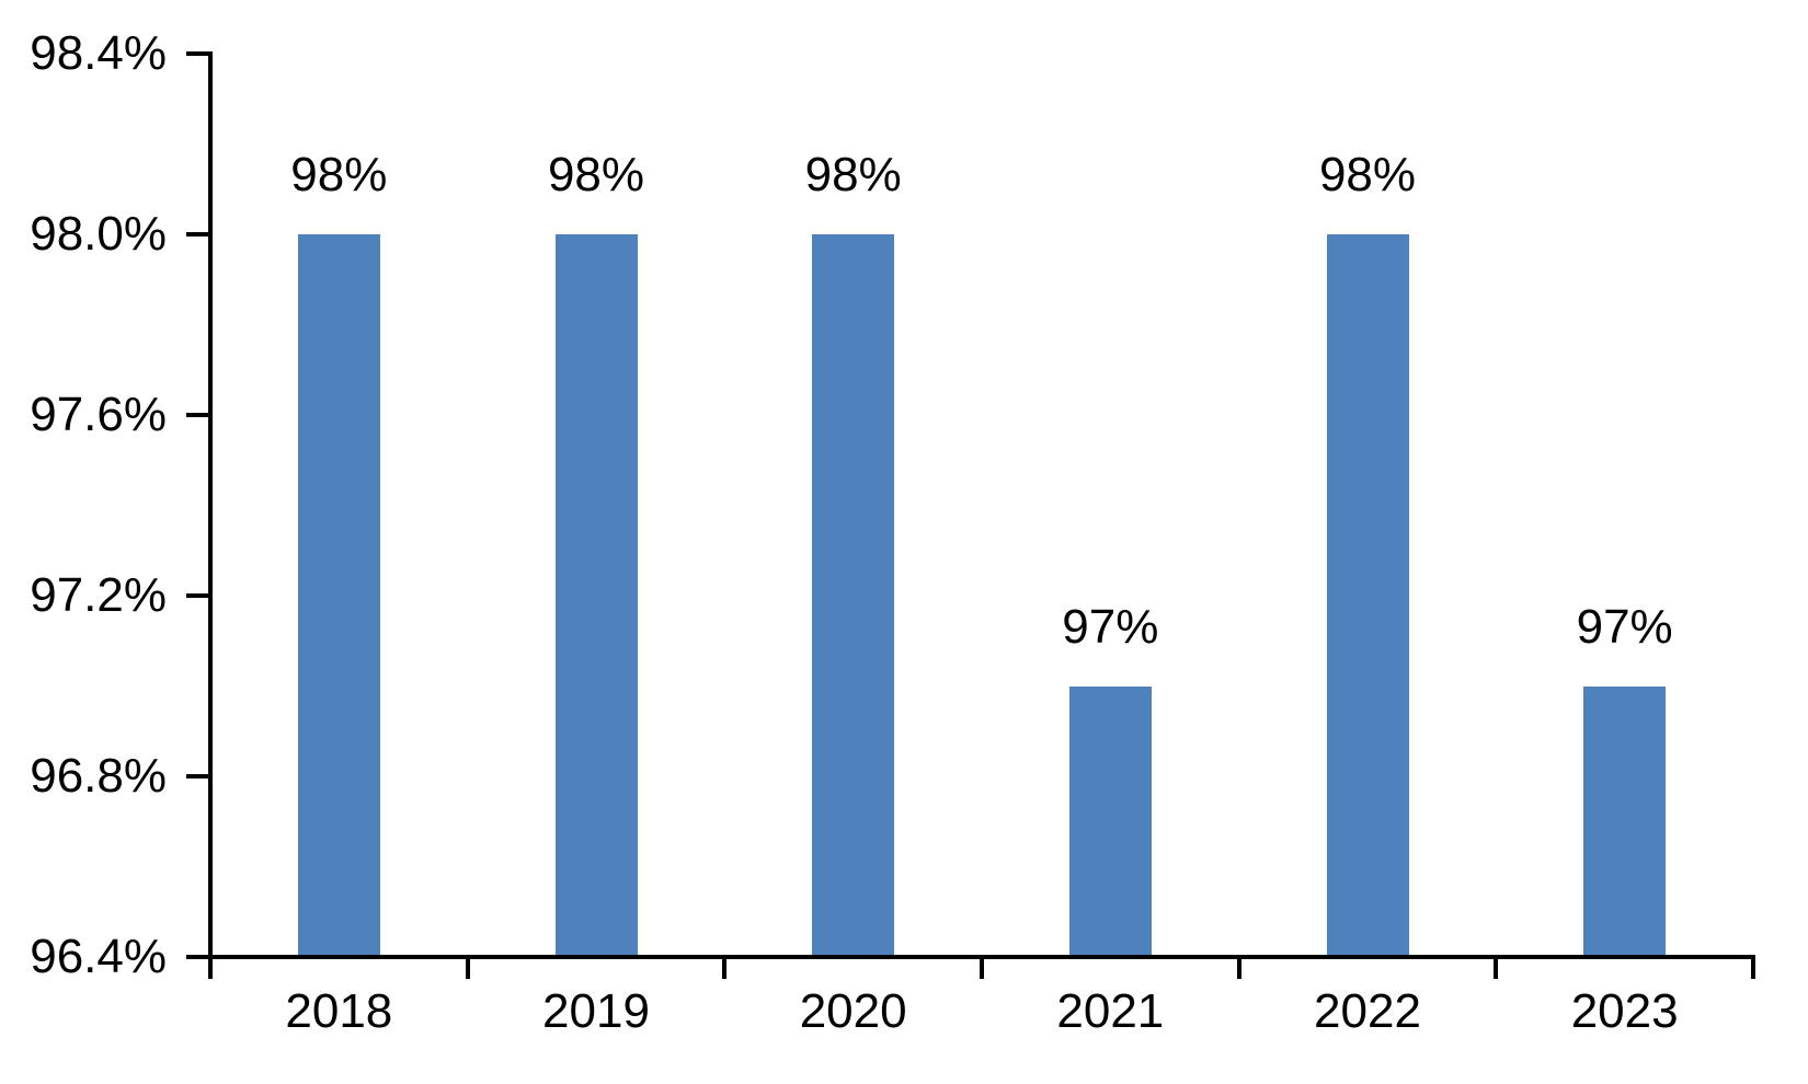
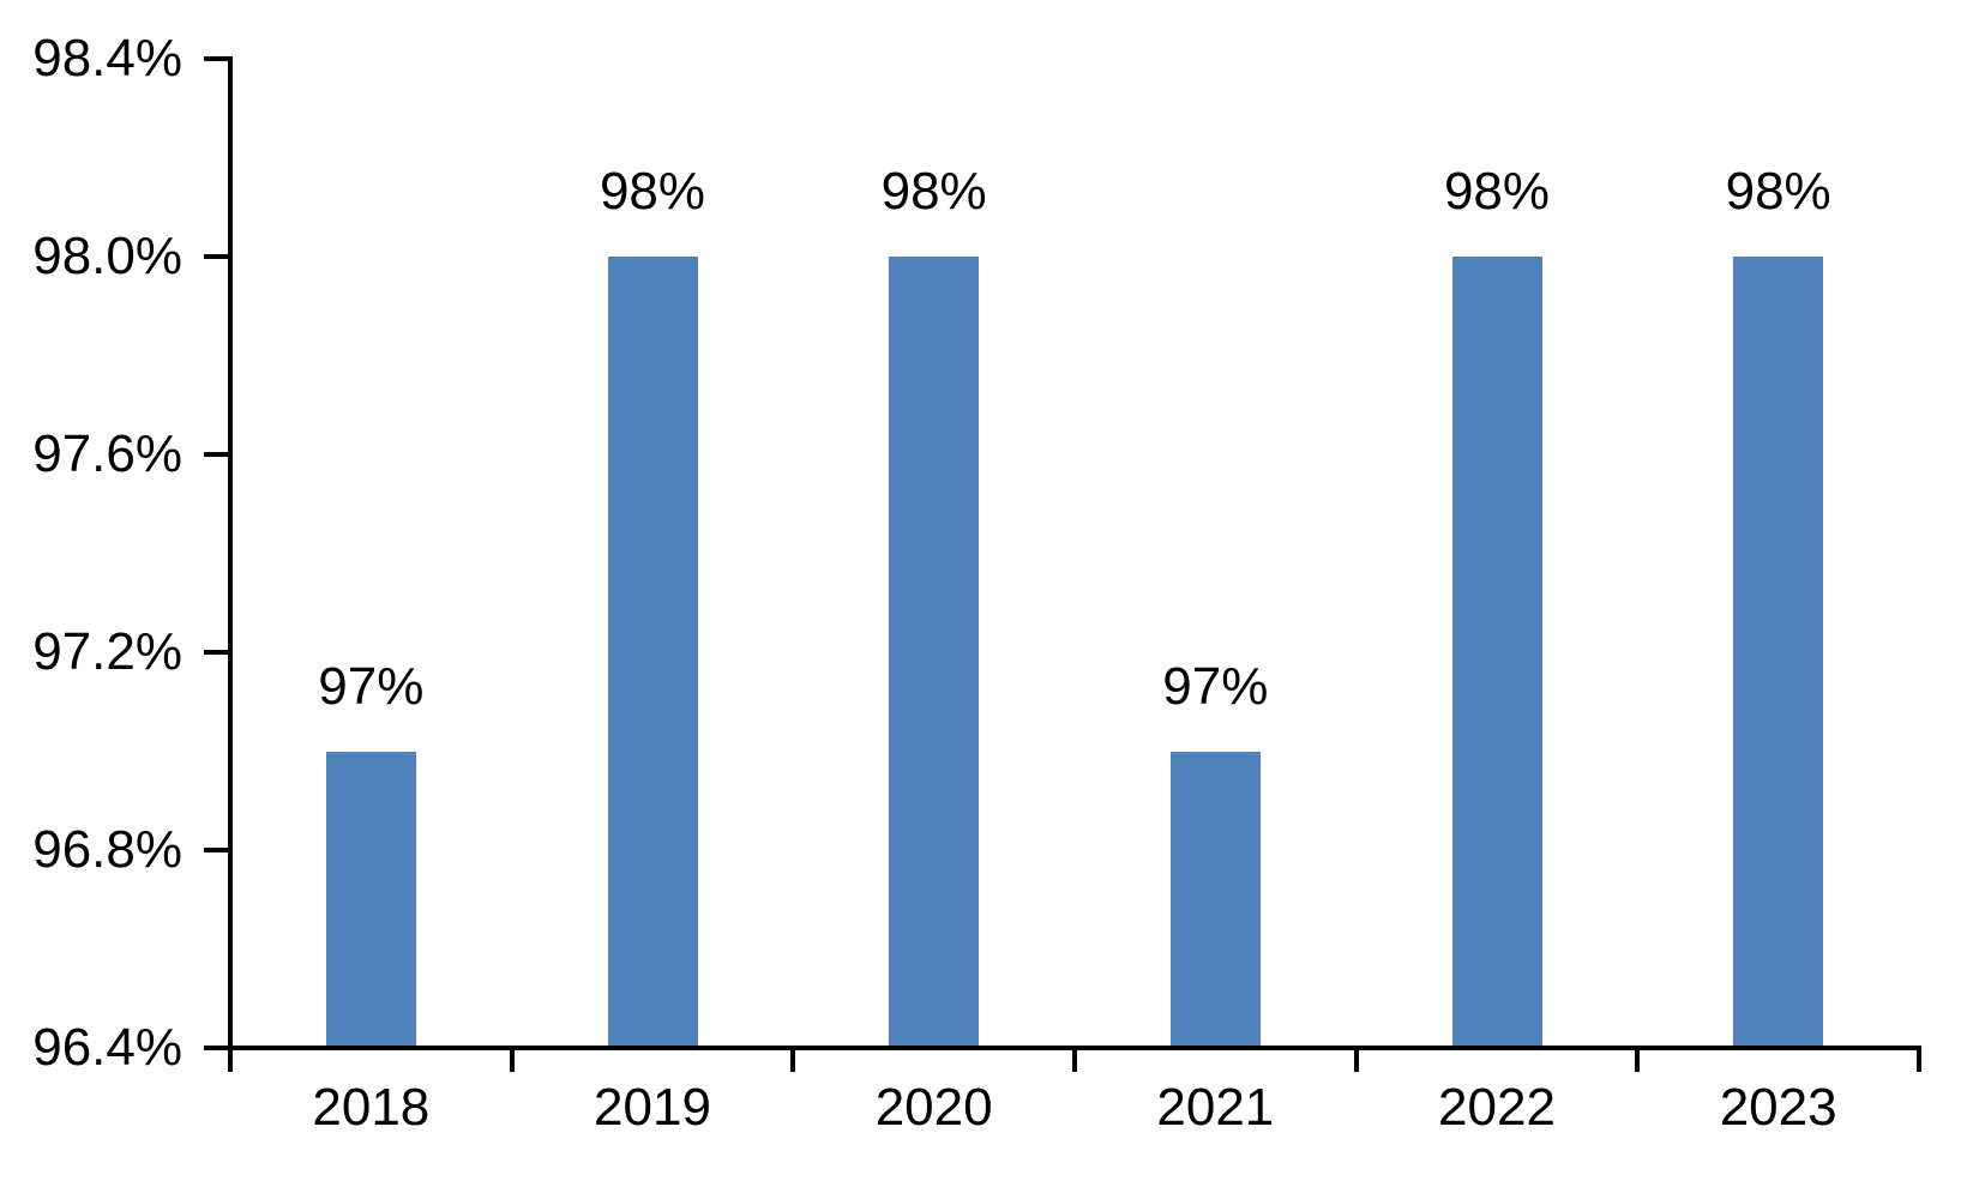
2018: 98% -> 97%
2023: 97% -> 98%
